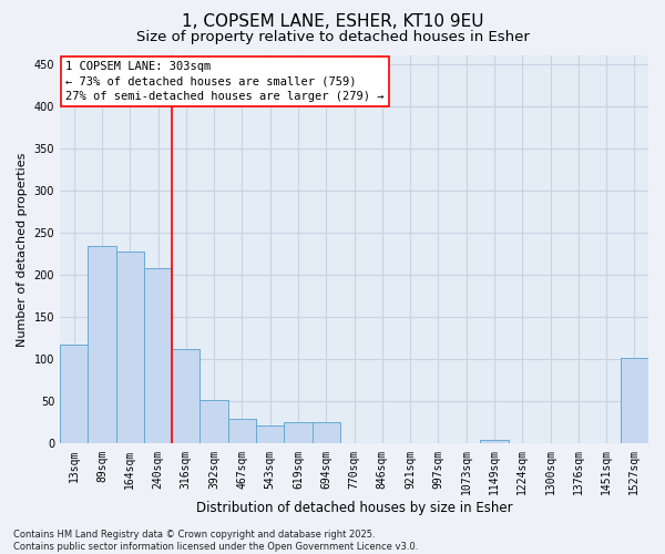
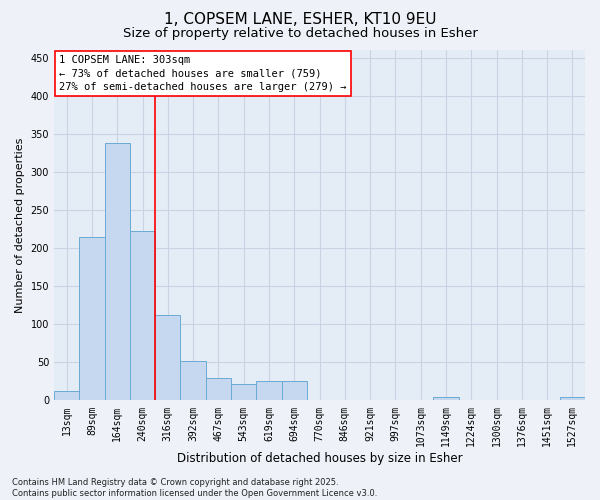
13sqm: 118 -> 12
89sqm: 234 -> 215
164sqm: 228 -> 338
240sqm: 208 -> 222
1527sqm: 102 -> 5
